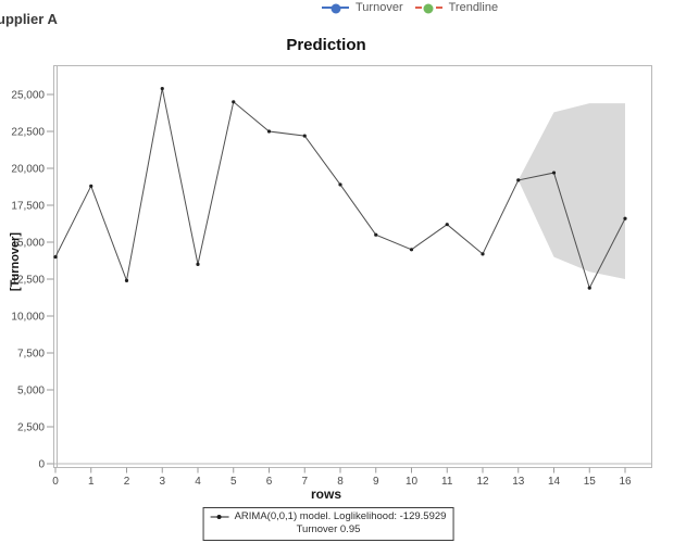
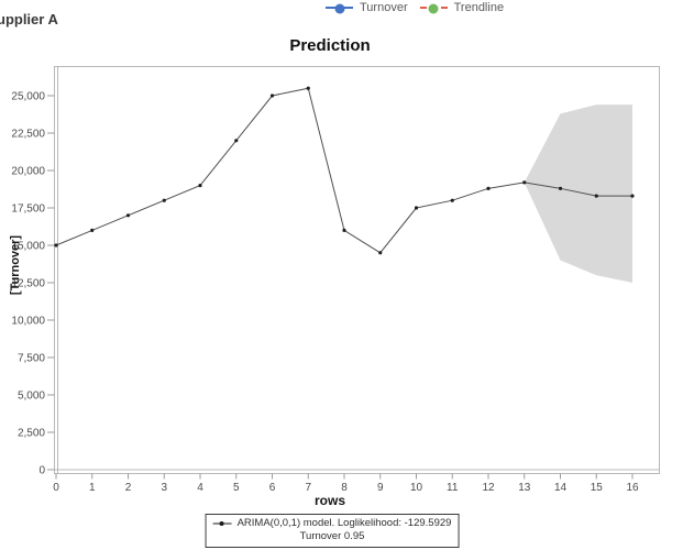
0: 14000 -> 15000
1: 18800 -> 16000
2: 12400 -> 17000
3: 25400 -> 18000
4: 13500 -> 19000
5: 24500 -> 22000
6: 22500 -> 25000
7: 22200 -> 25500
8: 18900 -> 16000
9: 15500 -> 14500
10: 14500 -> 17500
11: 16200 -> 18000
12: 14200 -> 18800
14: 19700 -> 18800
15: 11900 -> 18300
16: 16600 -> 18300
